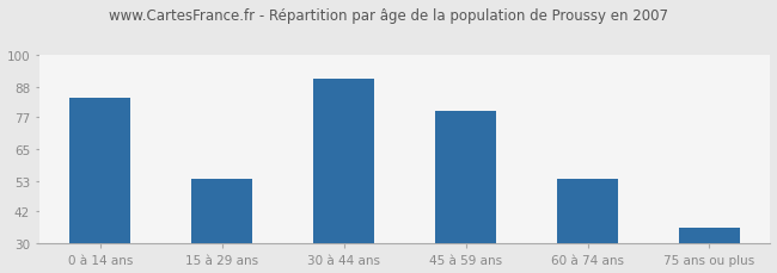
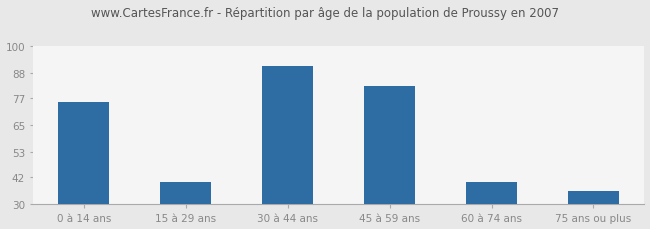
0 à 14 ans: 84 -> 75
15 à 29 ans: 54 -> 40
45 à 59 ans: 79 -> 82
60 à 74 ans: 54 -> 40
